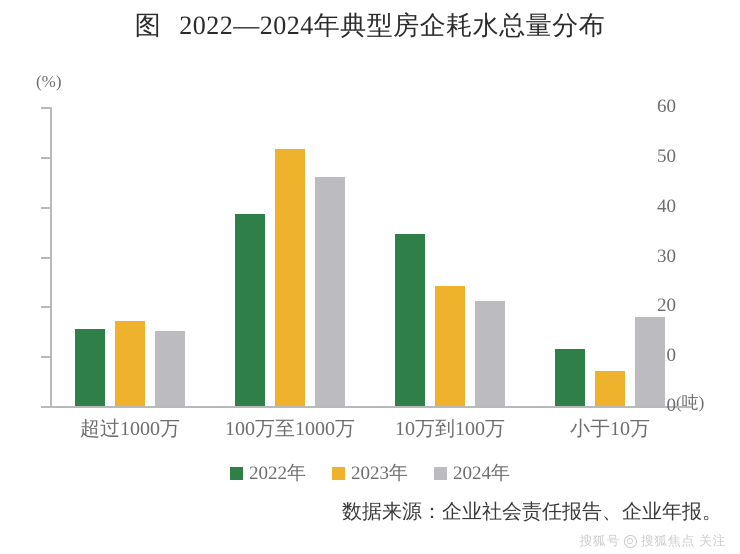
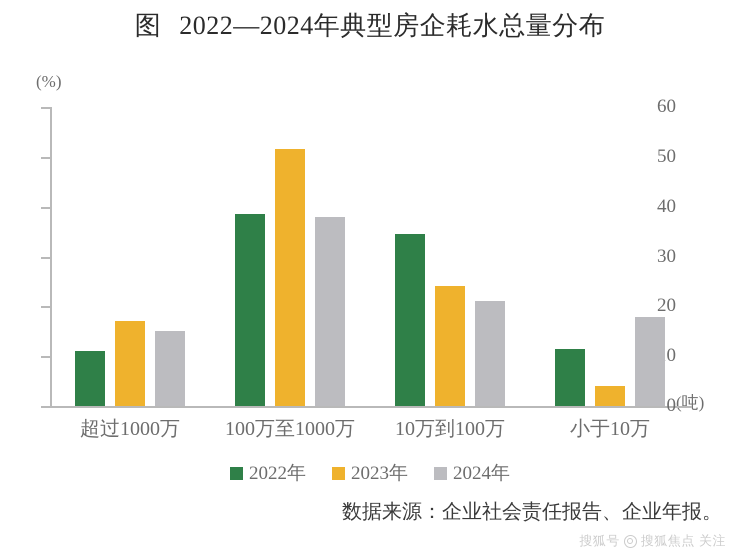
2022年/超过1000万: 15 -> 11
2024年/100万至1000万: 46 -> 38
2023年/小于10万: 7 -> 4
